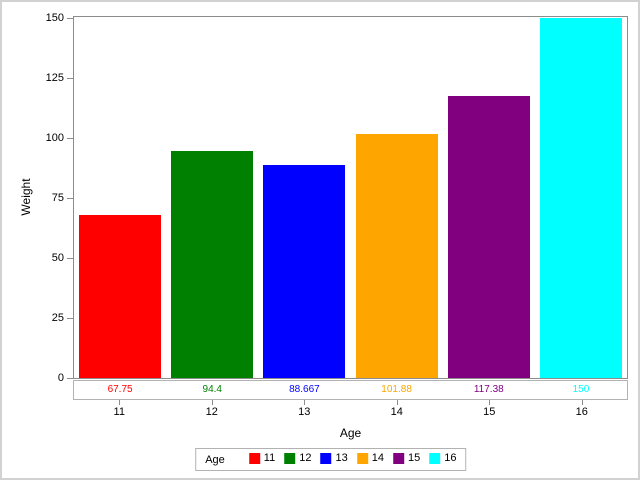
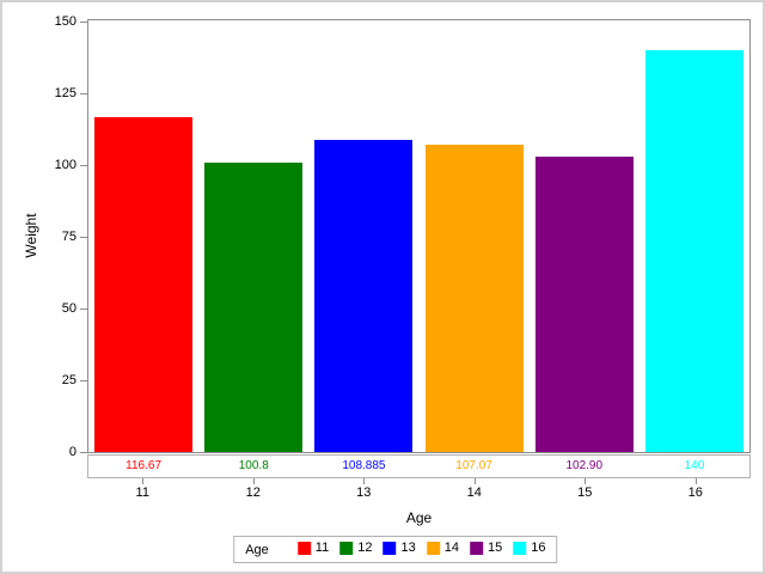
11: 67.75 -> 116.67
12: 94.4 -> 100.8
13: 88.667 -> 108.885
14: 101.88 -> 107.07
15: 117.38 -> 102.90
16: 150 -> 140
